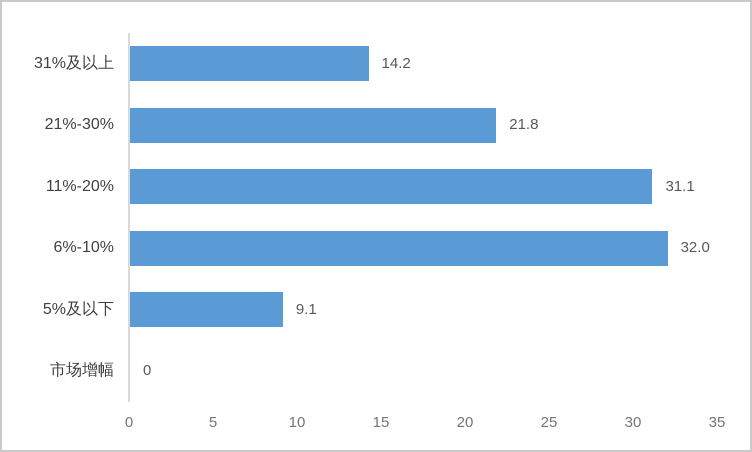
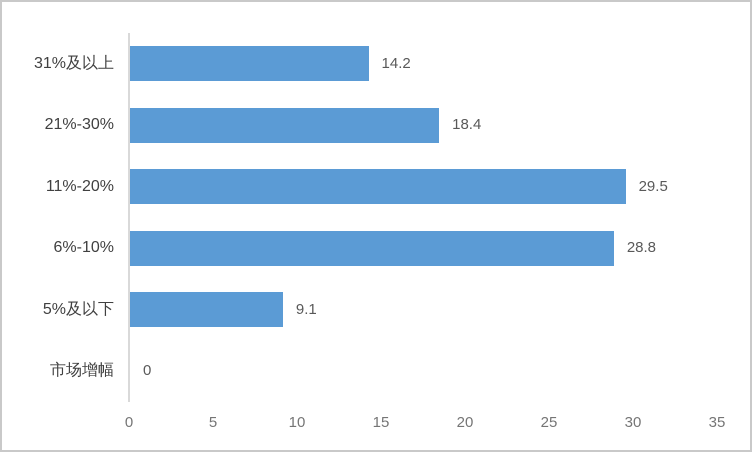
21%-30%: 21.8 -> 18.4
11%-20%: 31.1 -> 29.5
6%-10%: 32.0 -> 28.8
